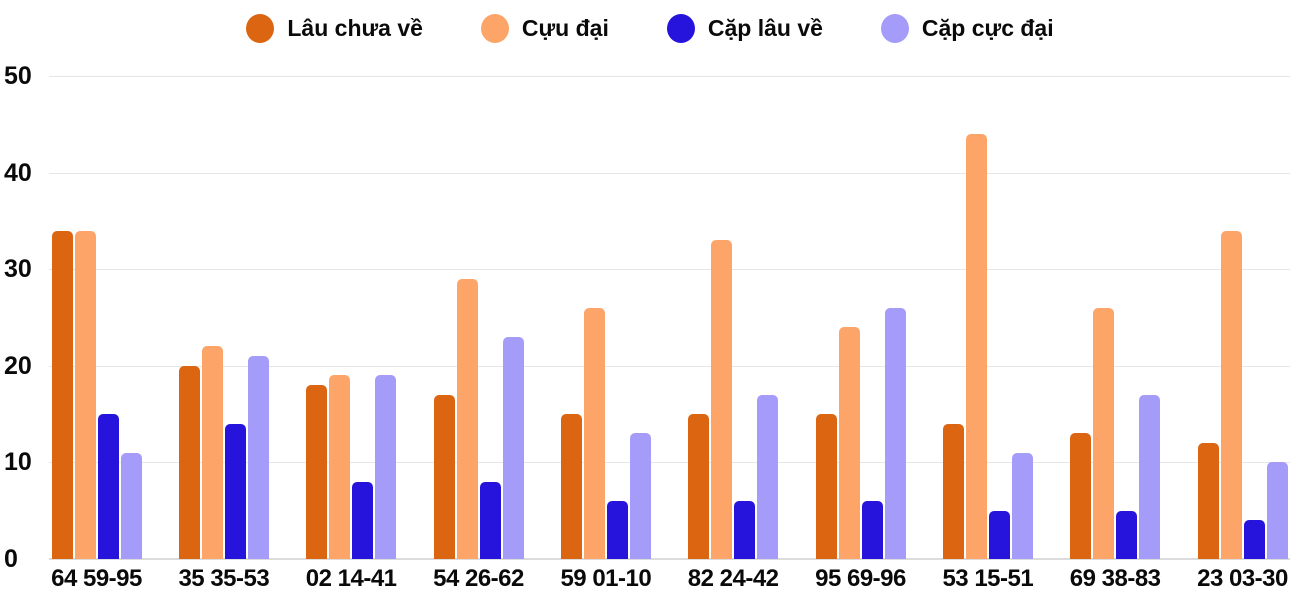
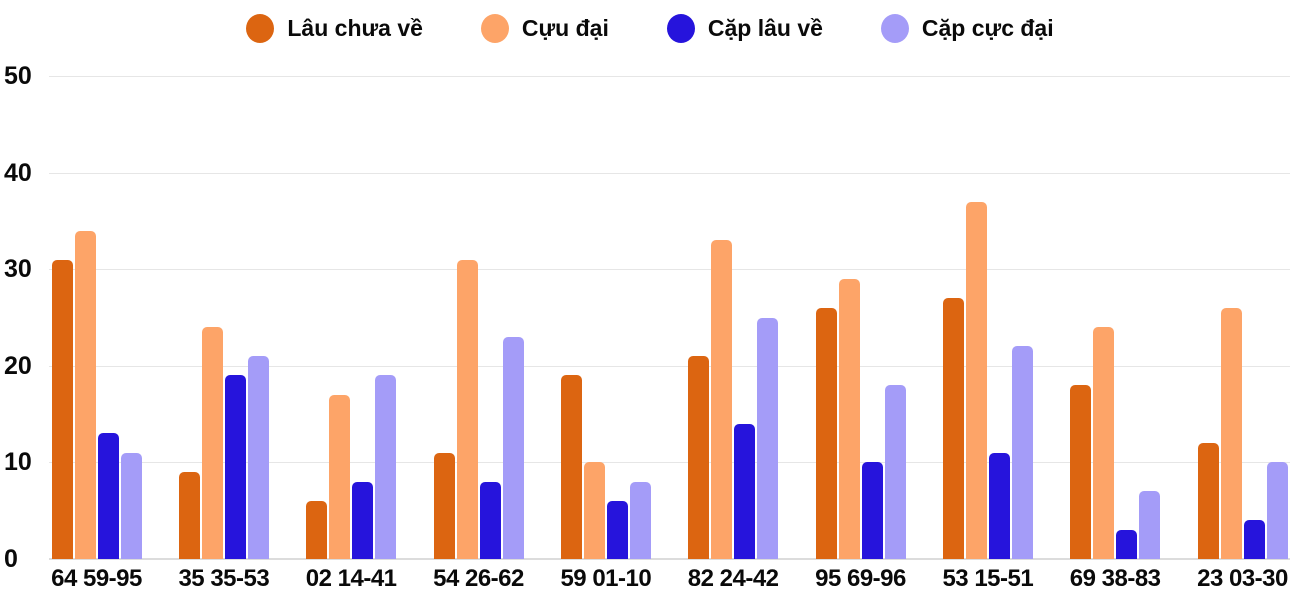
Lâu chưa về/64 59-95: 34 -> 31
Cặp lâu về/64 59-95: 15 -> 13
Lâu chưa về/35 35-53: 20 -> 9
Cựu đại/35 35-53: 22 -> 24
Cặp lâu về/35 35-53: 14 -> 19
Lâu chưa về/02 14-41: 18 -> 6
Cựu đại/02 14-41: 19 -> 17
Lâu chưa về/54 26-62: 17 -> 11
Cựu đại/54 26-62: 29 -> 31
Lâu chưa về/59 01-10: 15 -> 19
Cựu đại/59 01-10: 26 -> 10
Cặp cực đại/59 01-10: 13 -> 8
Lâu chưa về/82 24-42: 15 -> 21
Cặp lâu về/82 24-42: 6 -> 14
Cặp cực đại/82 24-42: 17 -> 25
Lâu chưa về/95 69-96: 15 -> 26
Cựu đại/95 69-96: 24 -> 29
Cặp lâu về/95 69-96: 6 -> 10
Cặp cực đại/95 69-96: 26 -> 18
Lâu chưa về/53 15-51: 14 -> 27
Cựu đại/53 15-51: 44 -> 37
Cặp lâu về/53 15-51: 5 -> 11
Cặp cực đại/53 15-51: 11 -> 22
Lâu chưa về/69 38-83: 13 -> 18
Cựu đại/69 38-83: 26 -> 24
Cặp lâu về/69 38-83: 5 -> 3
Cặp cực đại/69 38-83: 17 -> 7
Cựu đại/23 03-30: 34 -> 26
